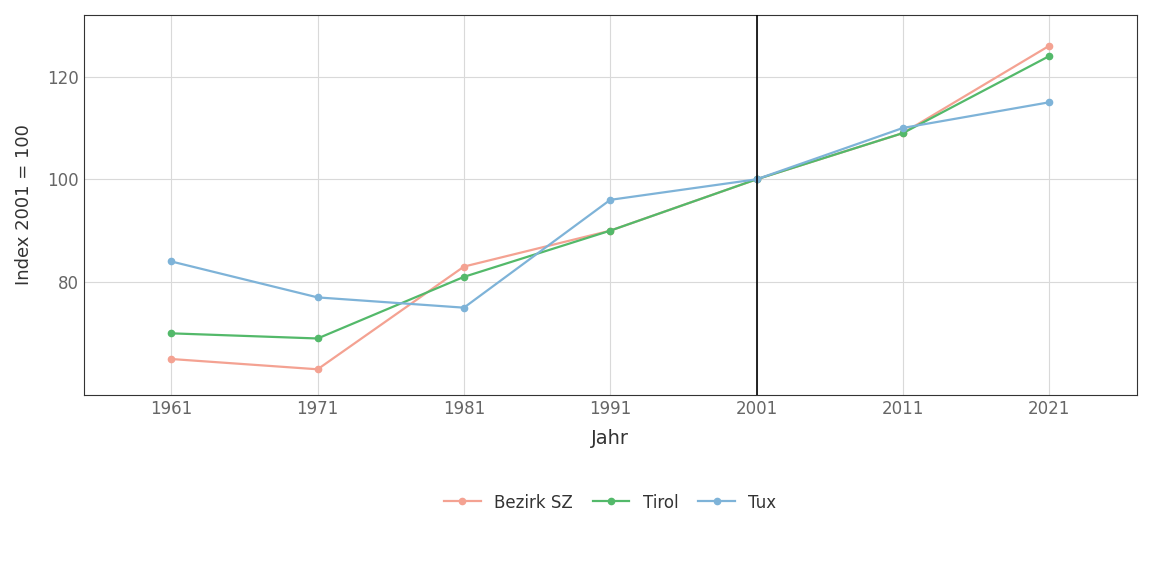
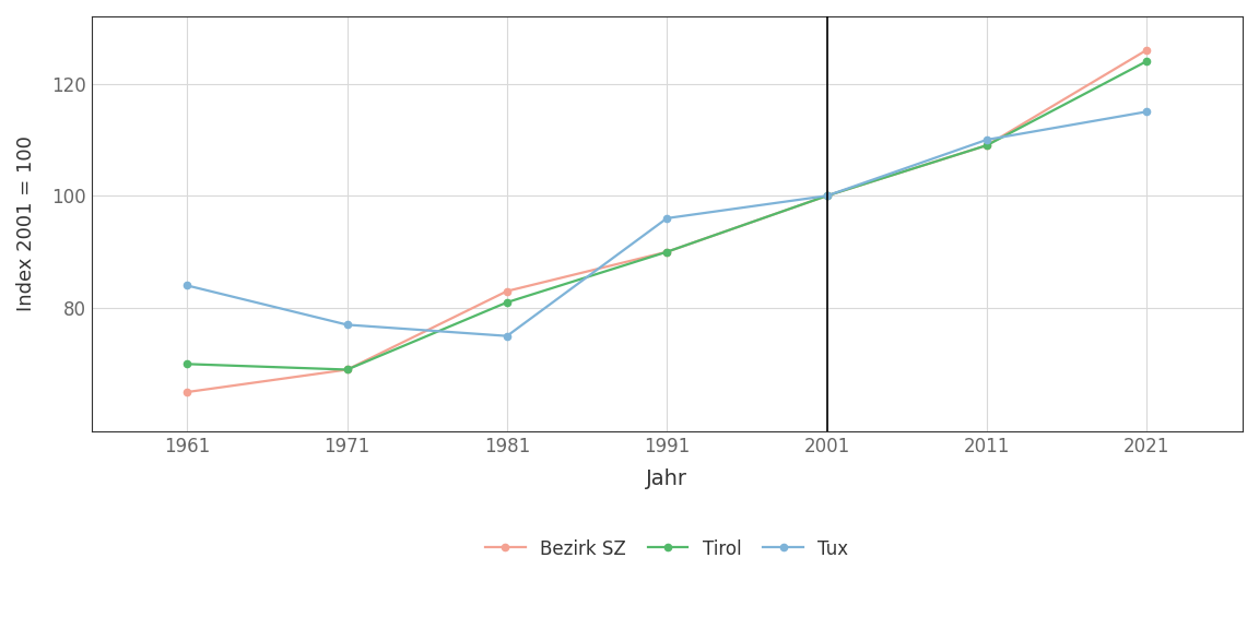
Bezirk SZ/1971: 63 -> 69
